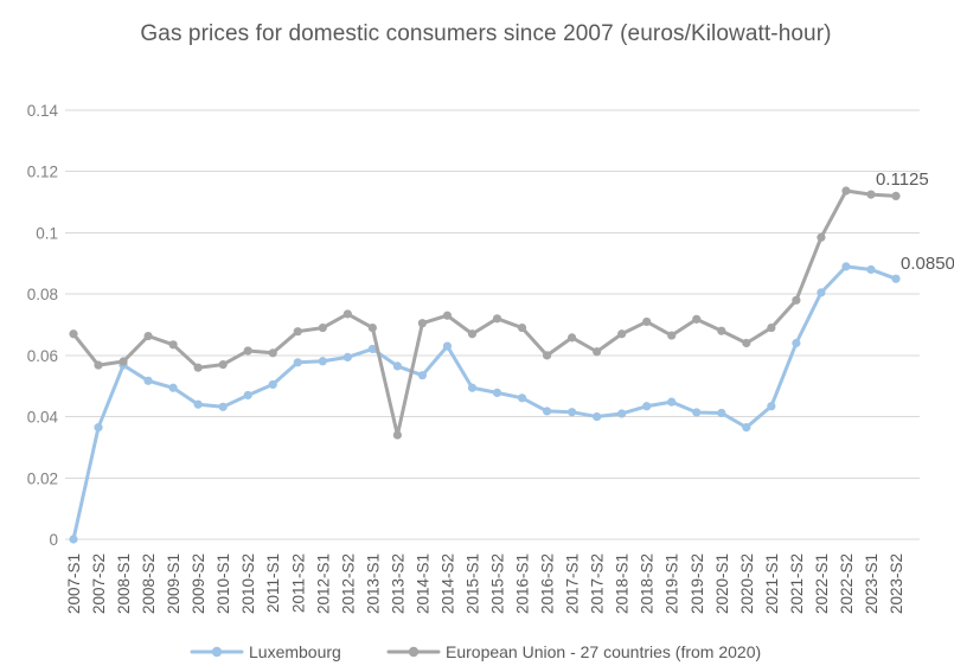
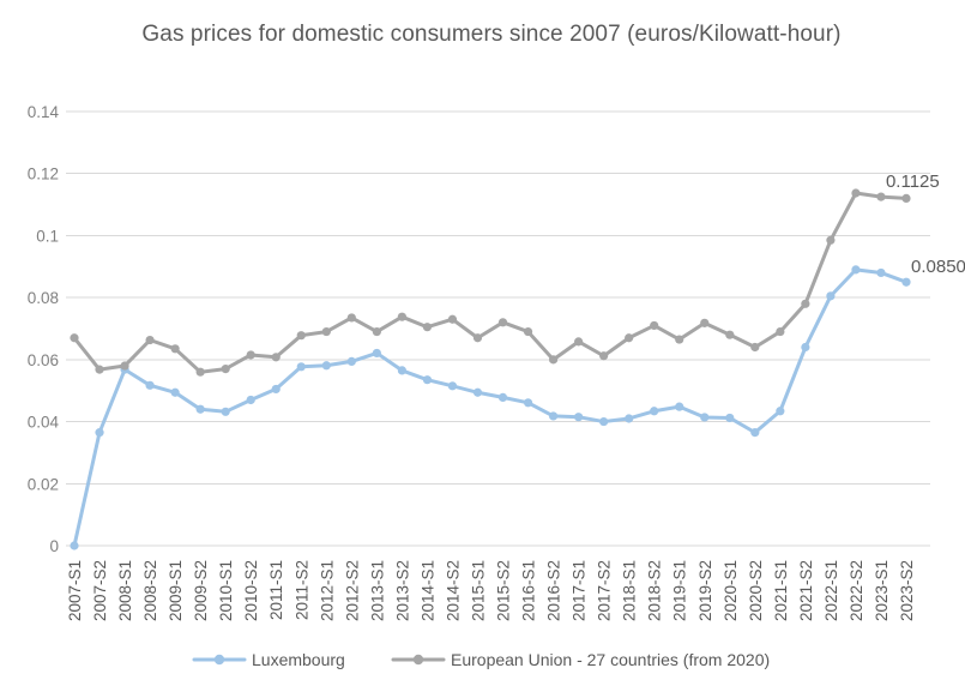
European Union - 27 countries (from 2020)/2013-S2: 0.034 -> 0.074
Luxembourg/2014-S2: 0.063 -> 0.051
